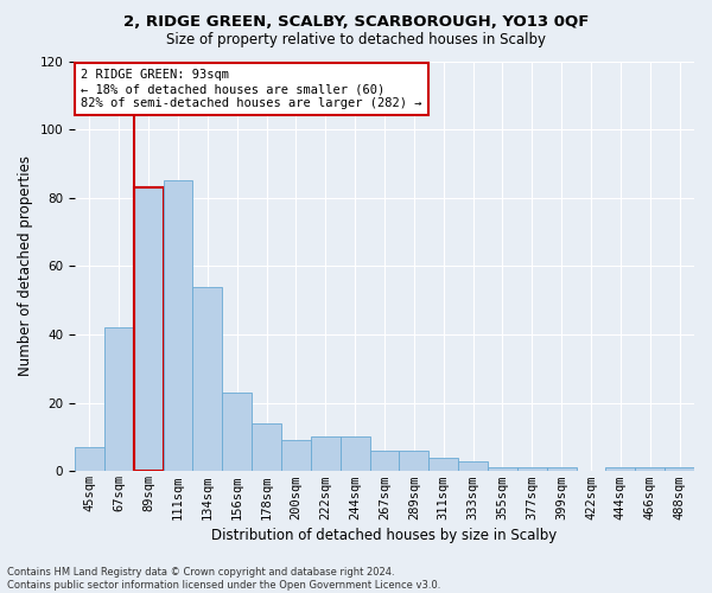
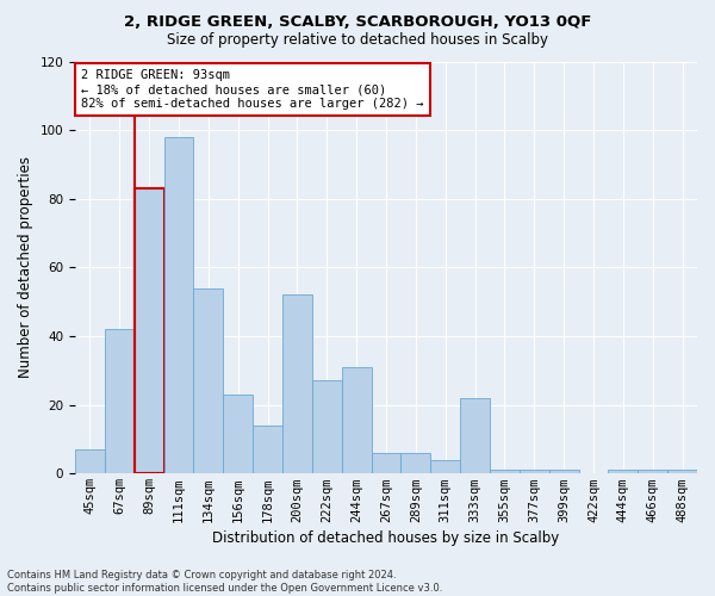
111sqm: 85 -> 98
200sqm: 9 -> 52
222sqm: 10 -> 27
244sqm: 10 -> 31
333sqm: 3 -> 22
